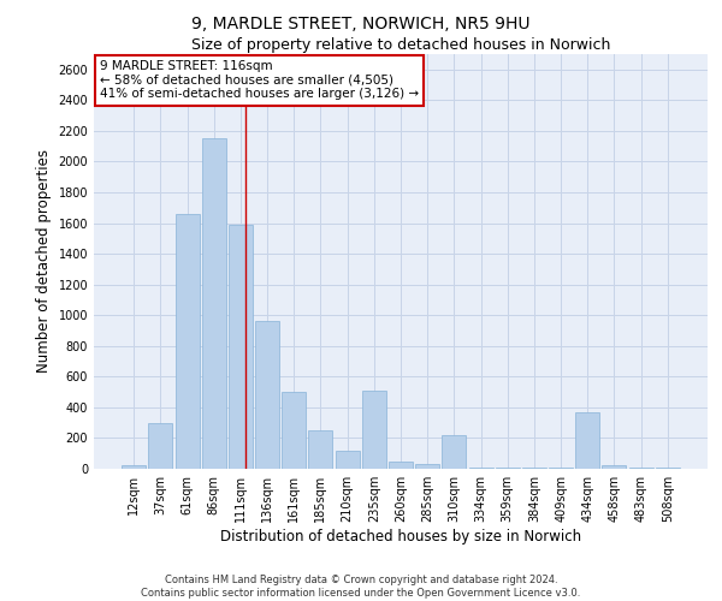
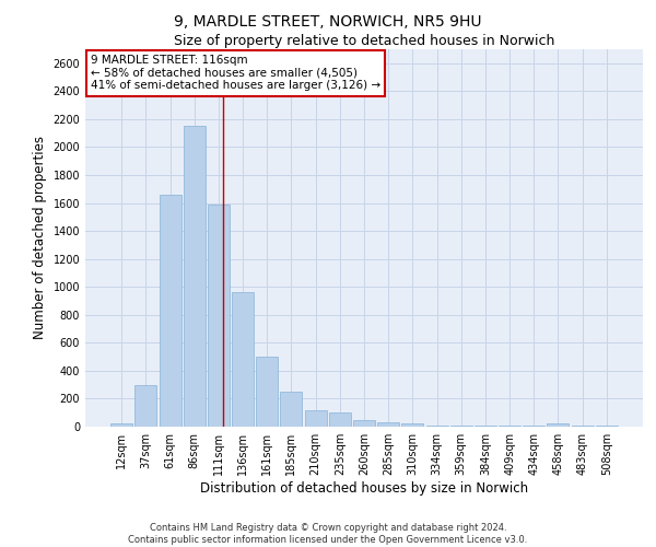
235sqm: 510 -> 100
310sqm: 220 -> 20
434sqm: 370 -> 0
